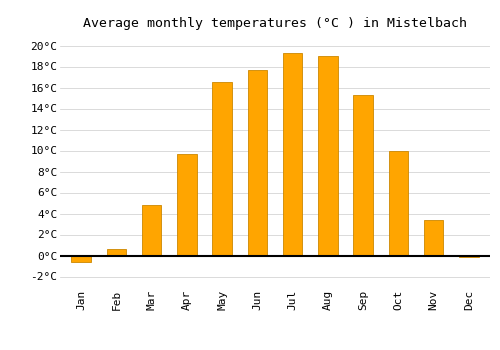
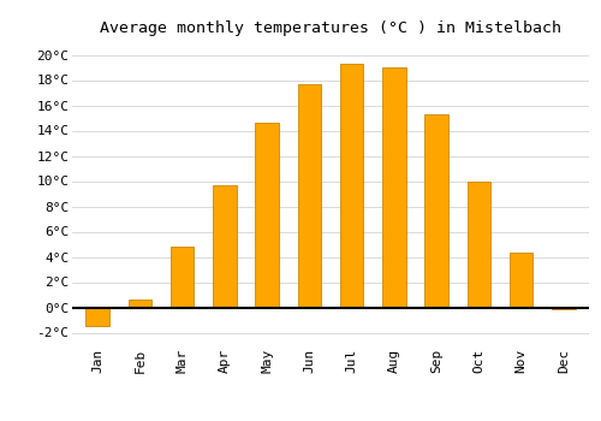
Jan: -0.6°C -> -1.5°C
May: 16.5°C -> 14.6°C
Nov: 3.4°C -> 4.3°C
